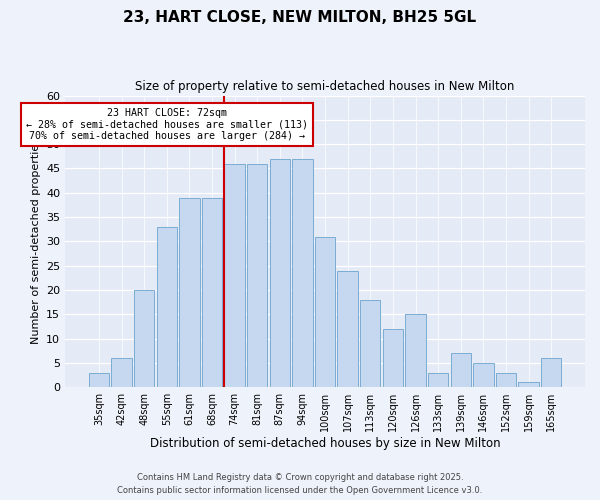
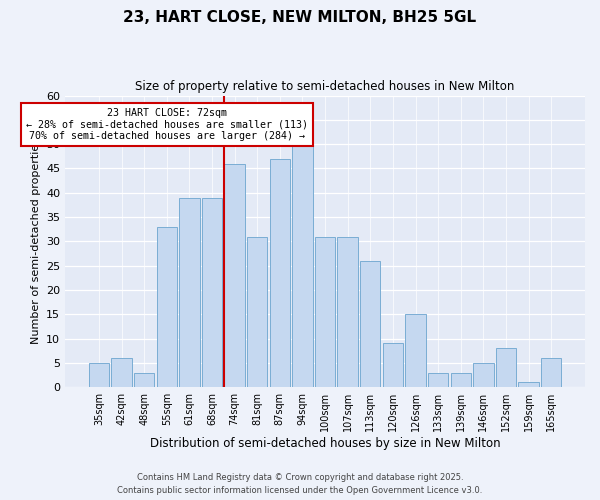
35sqm: 3 -> 5
48sqm: 20 -> 3
81sqm: 46 -> 31
94sqm: 47 -> 50
107sqm: 24 -> 31
113sqm: 18 -> 26
120sqm: 12 -> 9
139sqm: 7 -> 3
152sqm: 3 -> 8
